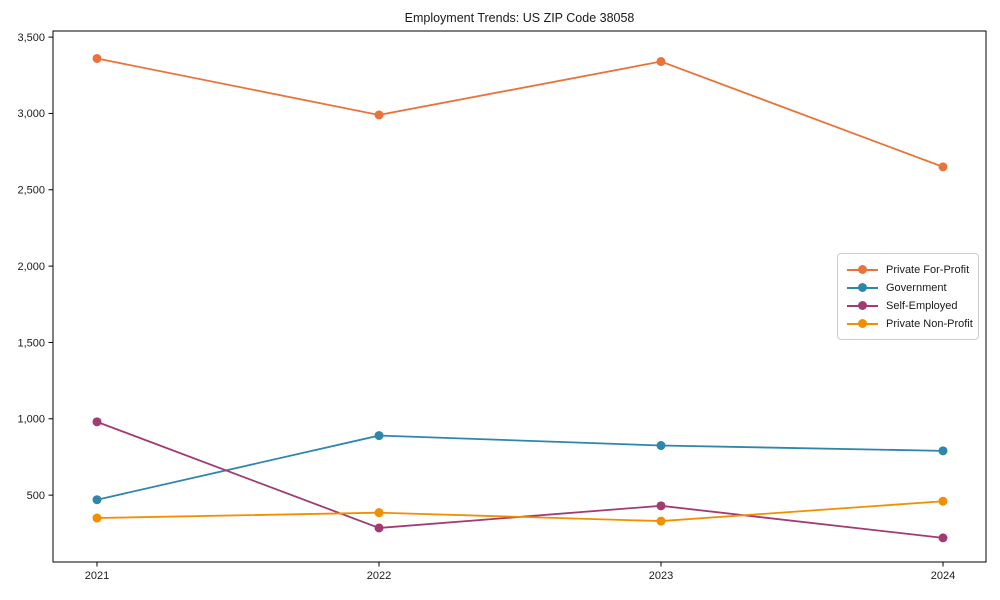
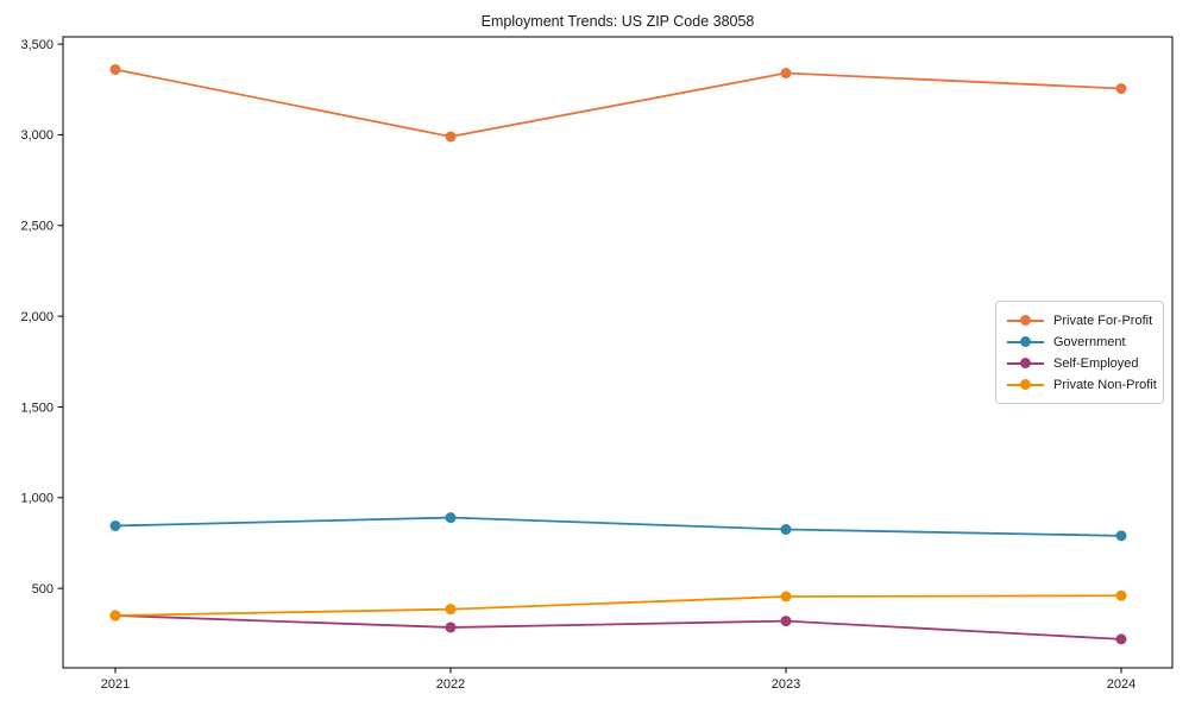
Government/2021: 470 -> 840
Self-Employed/2021: 980 -> 350
Self-Employed/2023: 430 -> 320
Private Non-Profit/2023: 330 -> 460
Private For-Profit/2024: 2650 -> 3260
